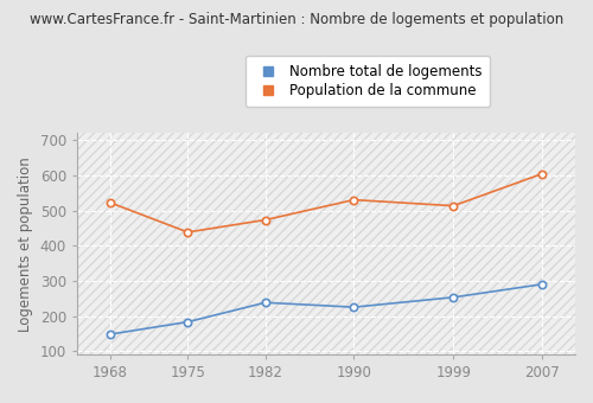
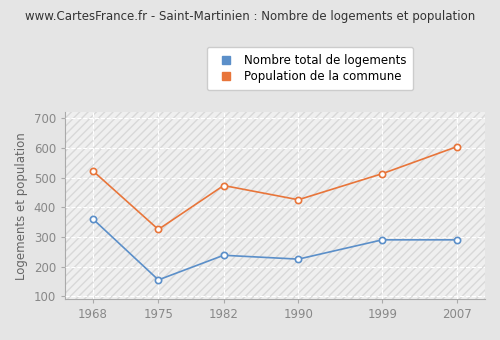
Nombre total de logements/1968: 148 -> 360
Nombre total de logements/1975: 183 -> 155
Population de la commune/1975: 438 -> 325
Population de la commune/1990: 530 -> 425
Nombre total de logements/1999: 253 -> 290
